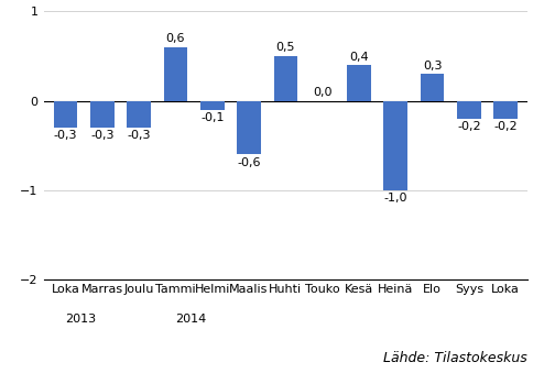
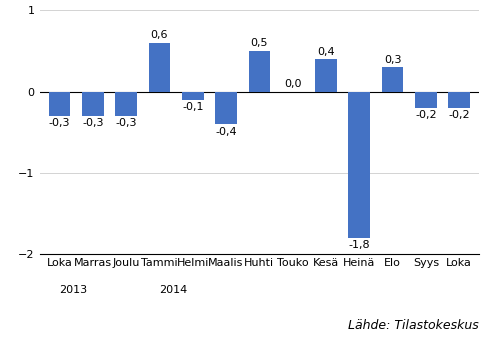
Maalis: -0,6 -> -0,4
Heinä: -1,0 -> -1,8
